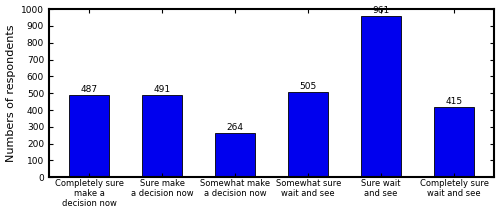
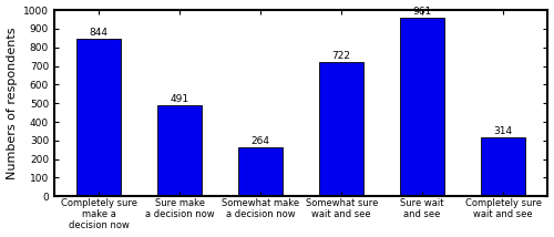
Completely sure make a decision now: 487 -> 844
Somewhat sure wait and see: 505 -> 722
Completely sure wait and see: 415 -> 314
